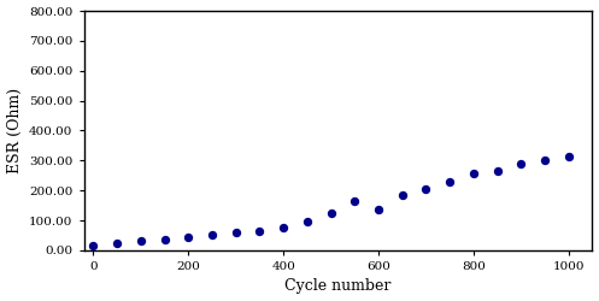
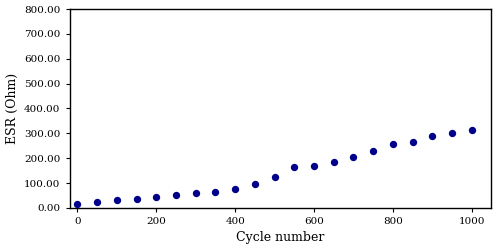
600: 135 -> 170
